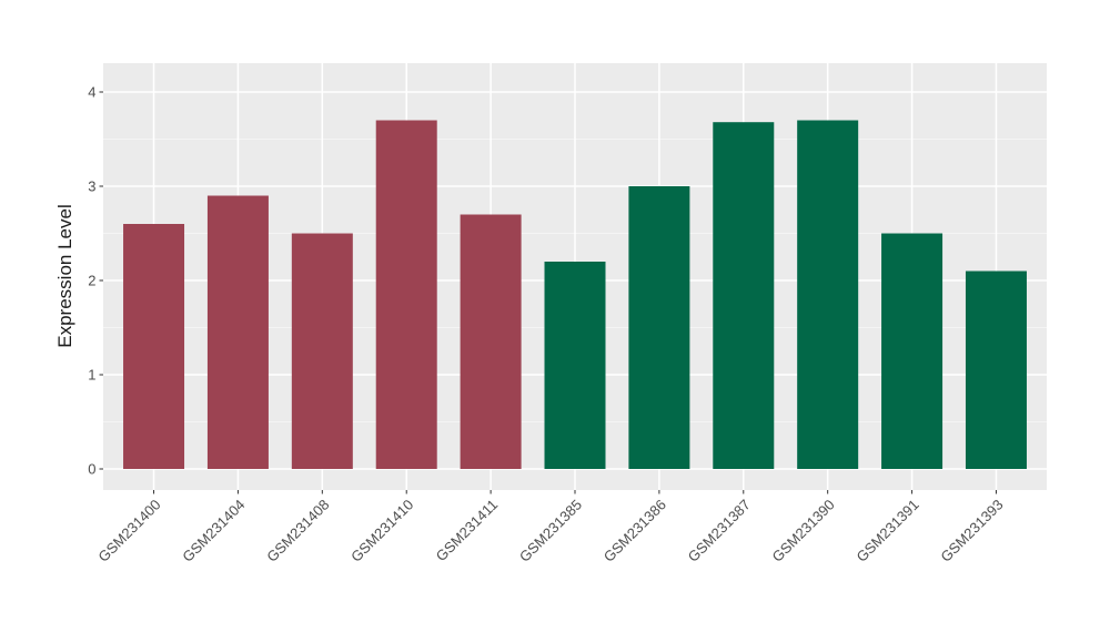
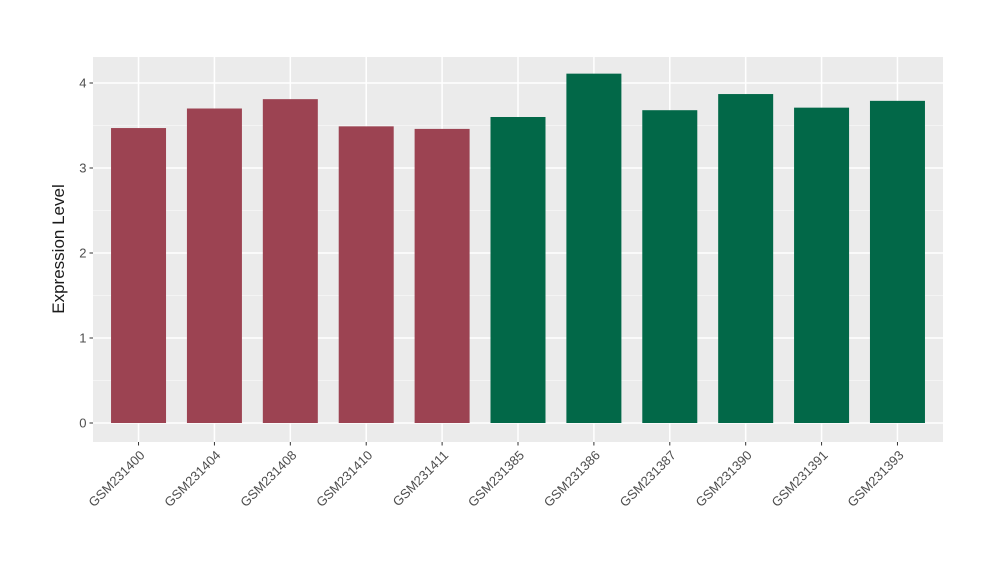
GSM231400: 2.6 -> 3.5
GSM231404: 2.9 -> 3.7
GSM231408: 2.5 -> 3.8
GSM231410: 3.7 -> 3.5
GSM231411: 2.7 -> 3.5
GSM231385: 2.2 -> 3.6
GSM231386: 3.0 -> 4.1
GSM231390: 3.7 -> 3.9
GSM231391: 2.5 -> 3.7
GSM231393: 2.1 -> 3.8
